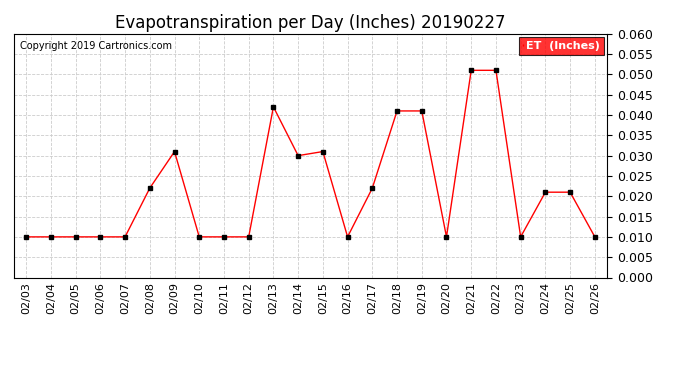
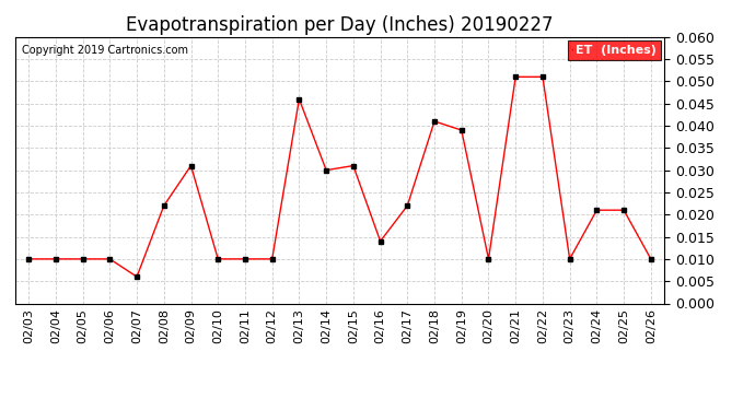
02/07: 0.010 -> 0.006
02/13: 0.042 -> 0.046
02/16: 0.010 -> 0.014
02/19: 0.041 -> 0.039
